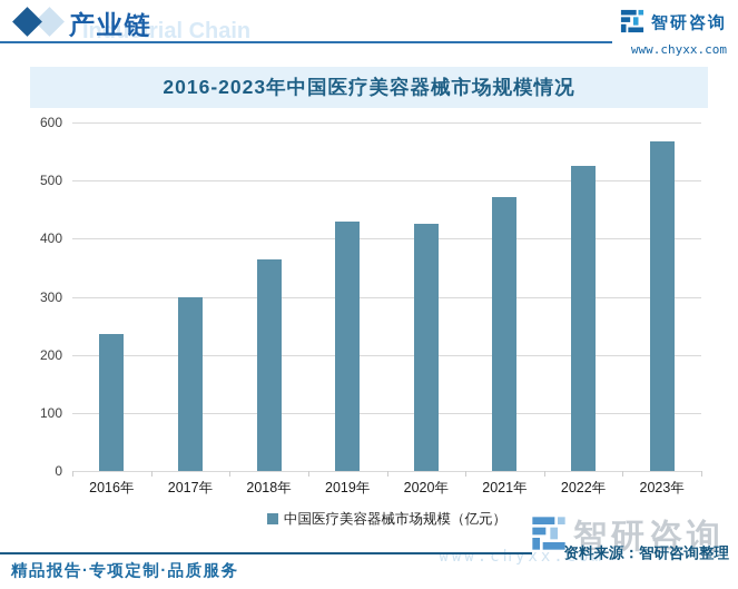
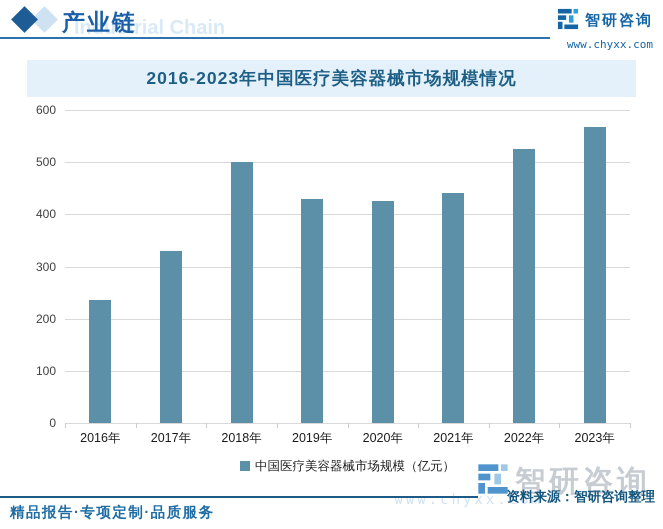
2017年: 300 -> 330
2018年: 360 -> 500
2021年: 470 -> 440
